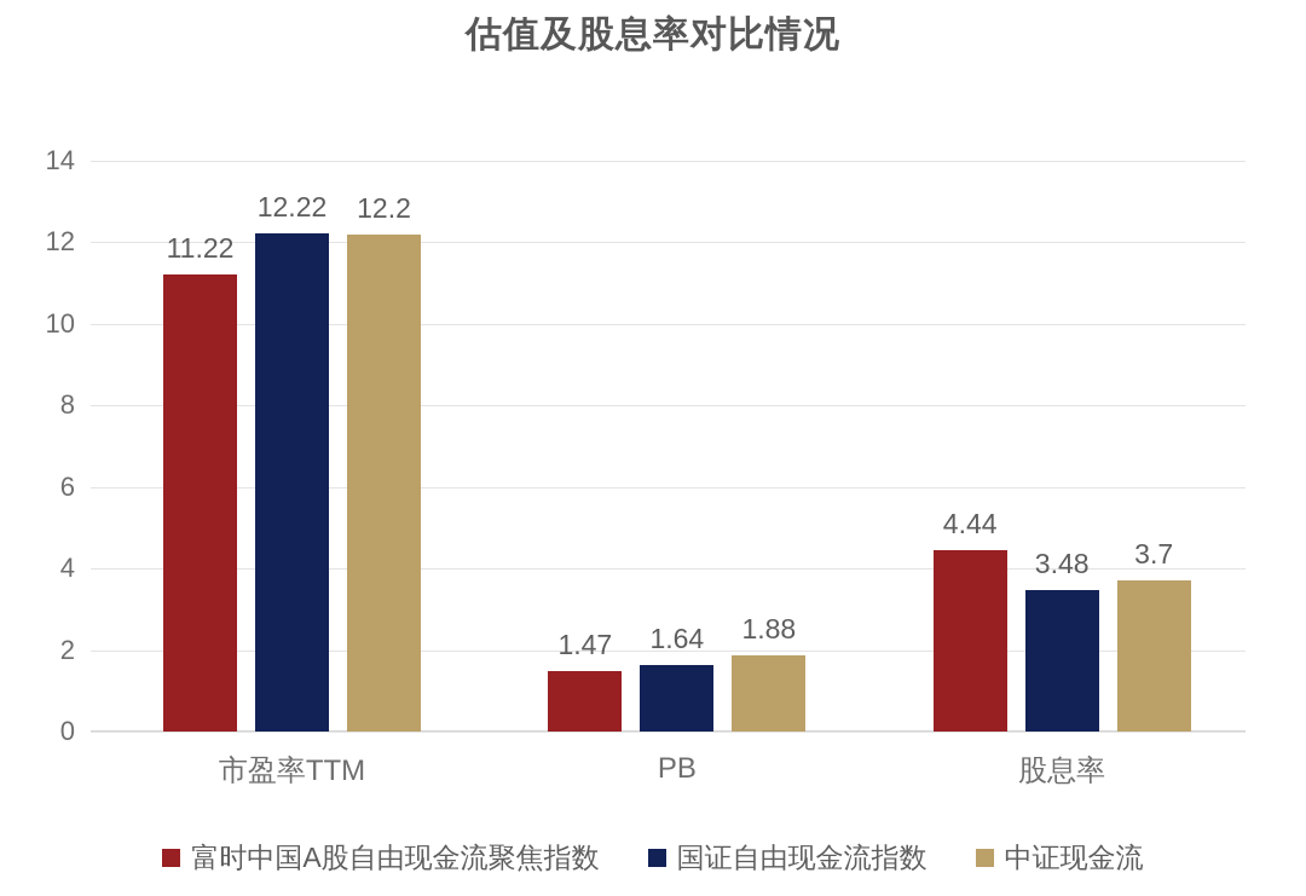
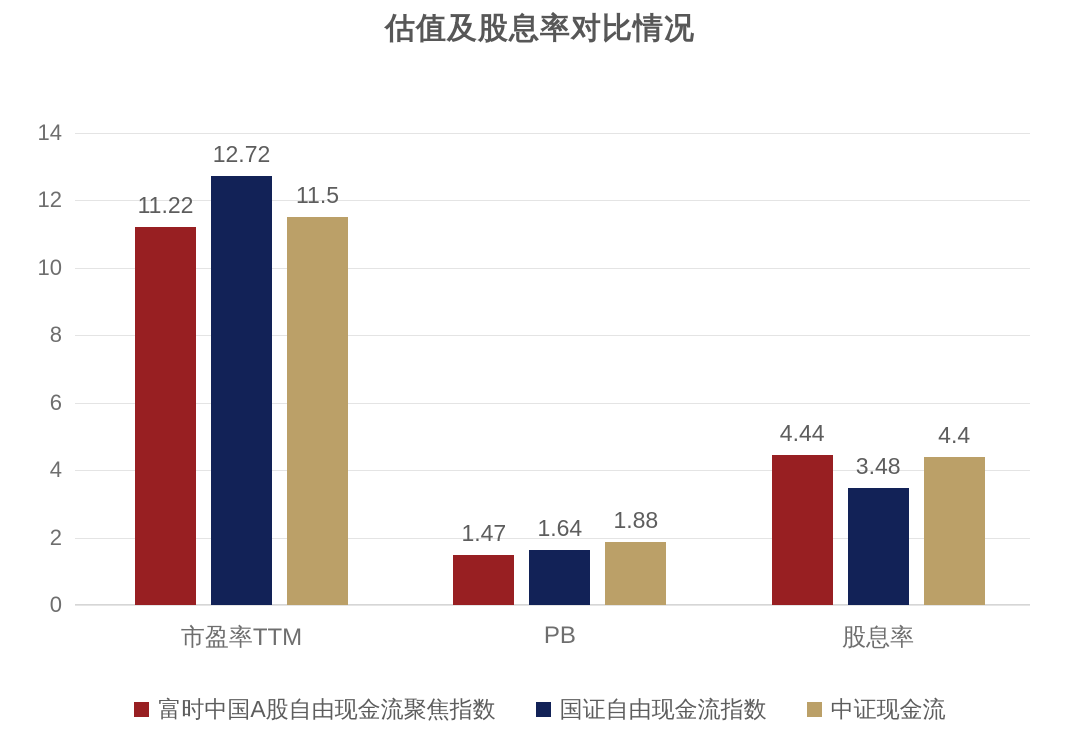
国证自由现金流指数/市盈率TTM: 12.22 -> 12.72
中证现金流/市盈率TTM: 12.2 -> 11.5
中证现金流/股息率: 3.7 -> 4.4
